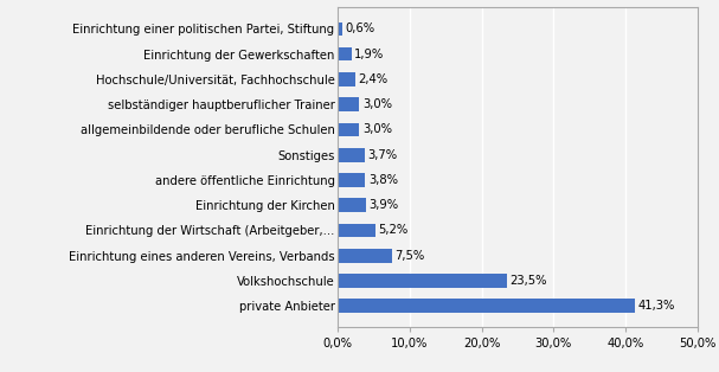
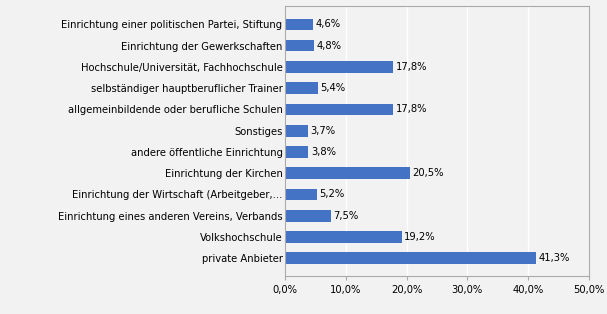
Einrichtung einer politischen Partei, Stiftung: 0,6% -> 4,6%
Einrichtung der Gewerkschaften: 1,9% -> 4,8%
Hochschule/Universität, Fachhochschule: 2,4% -> 17,8%
selbständiger hauptberuflicher Trainer: 3,0% -> 5,4%
allgemeinbildende oder berufliche Schulen: 3,0% -> 17,8%
Einrichtung der Kirchen: 3,9% -> 20,5%
Volkshochschule: 23,5% -> 19,2%
